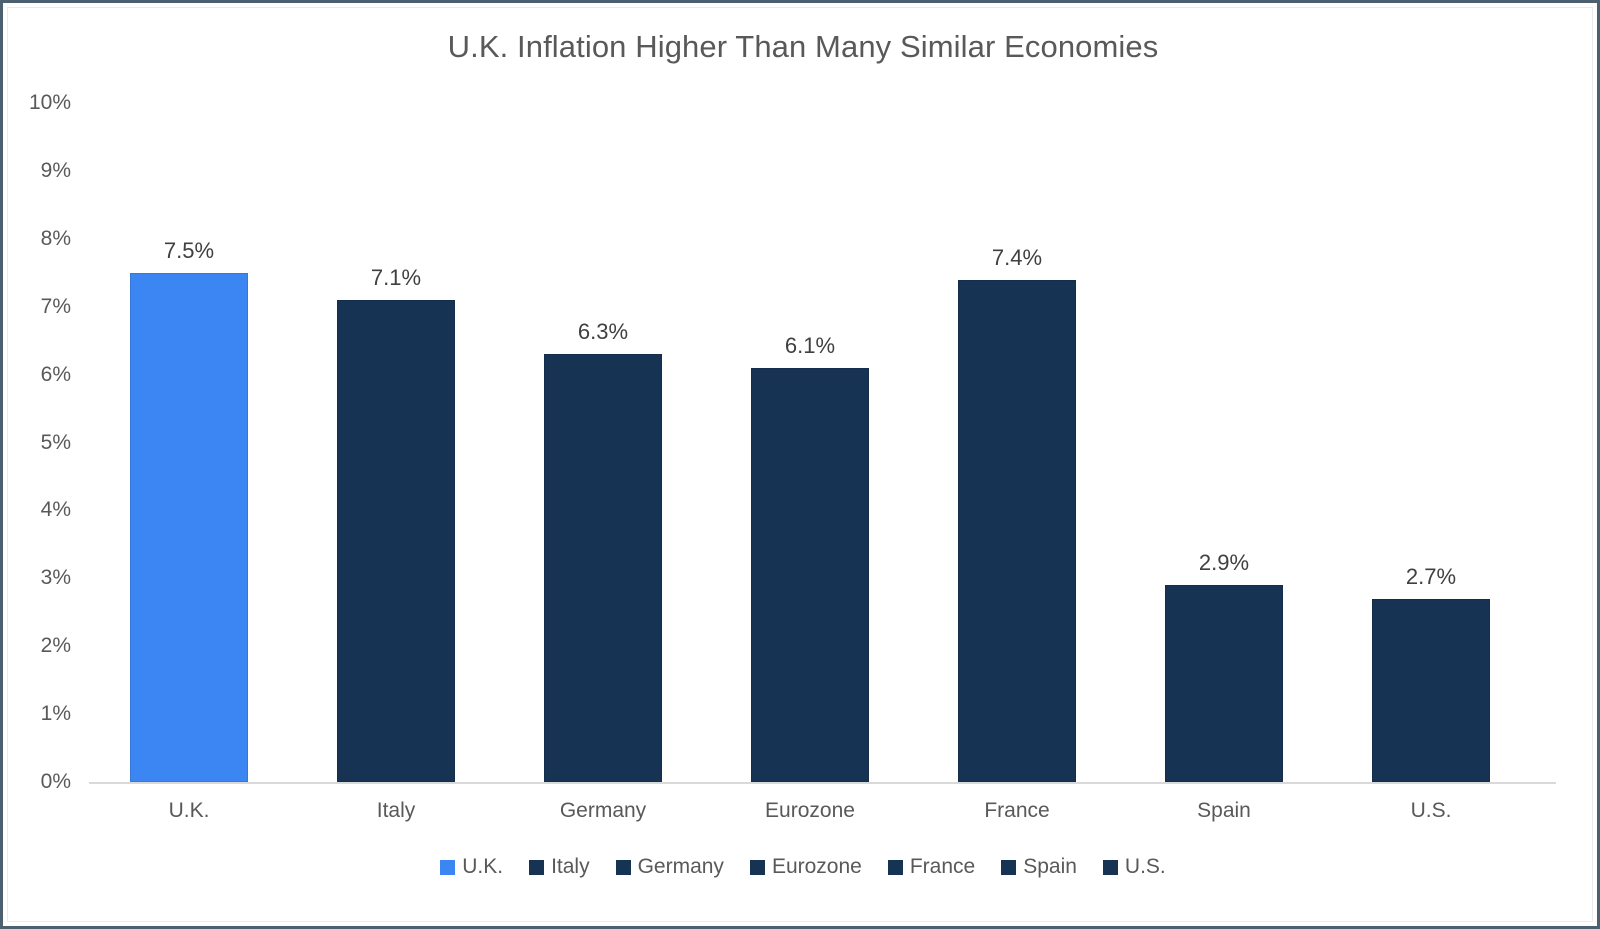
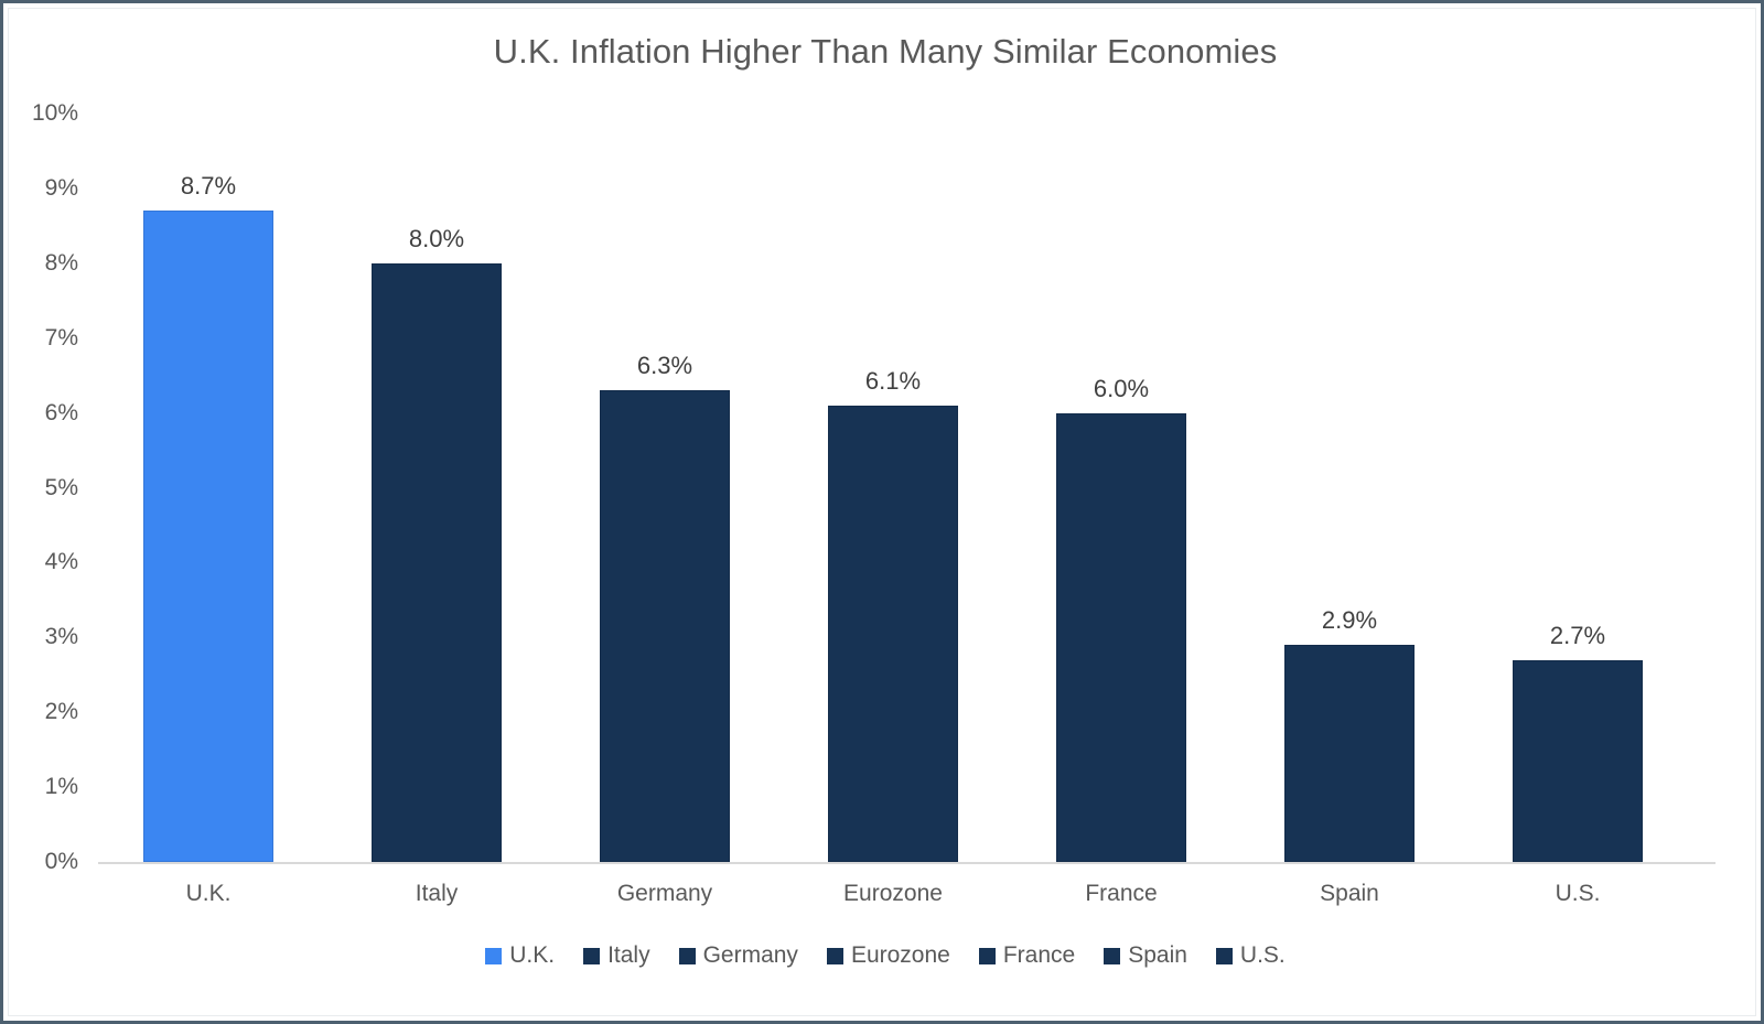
U.K.: 7.5% -> 8.7%
Italy: 7.1% -> 8.0%
France: 7.4% -> 6.0%
